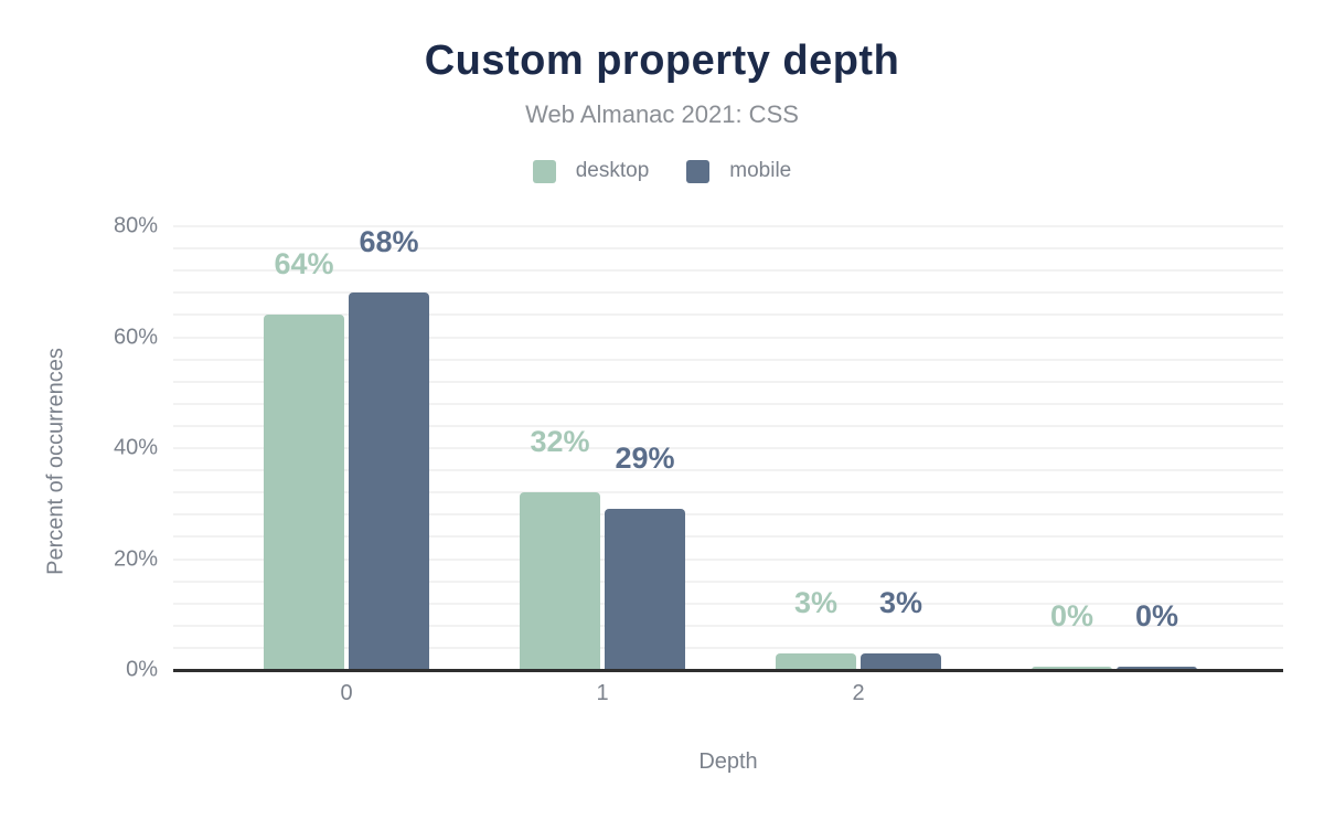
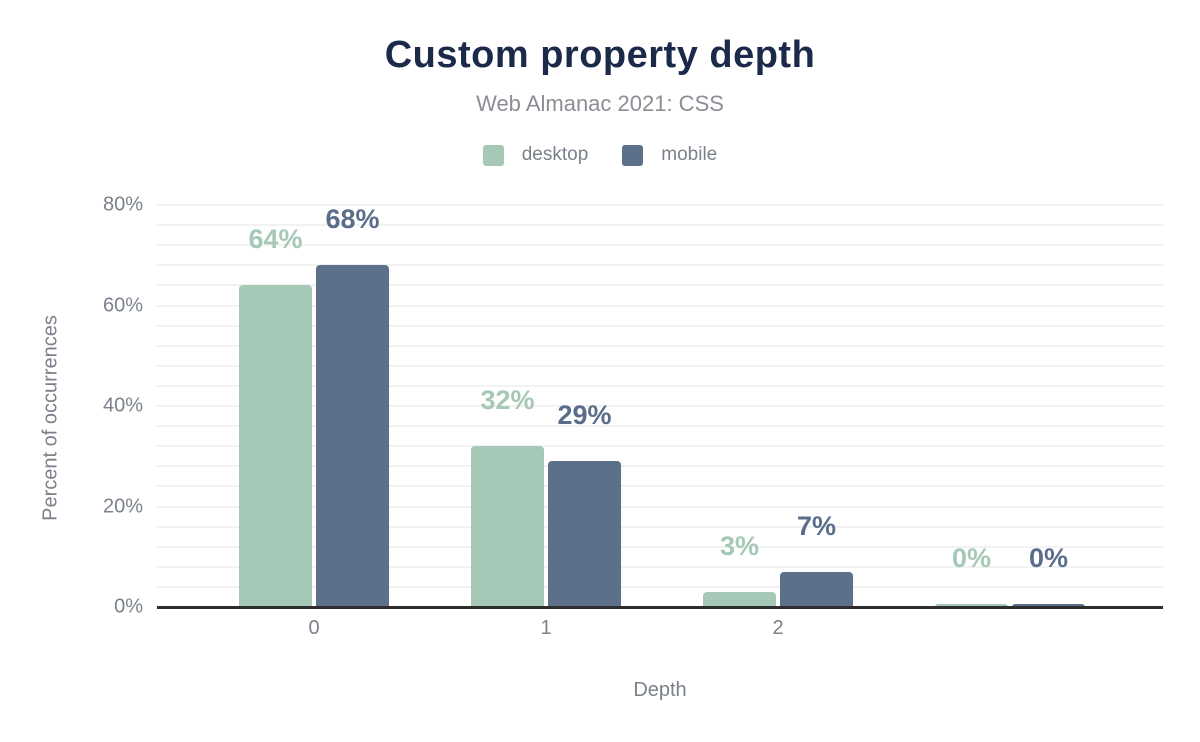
mobile/2: 3% -> 7%
